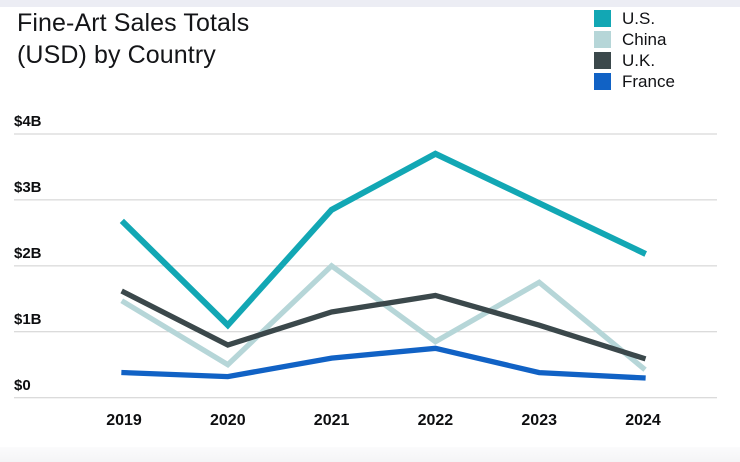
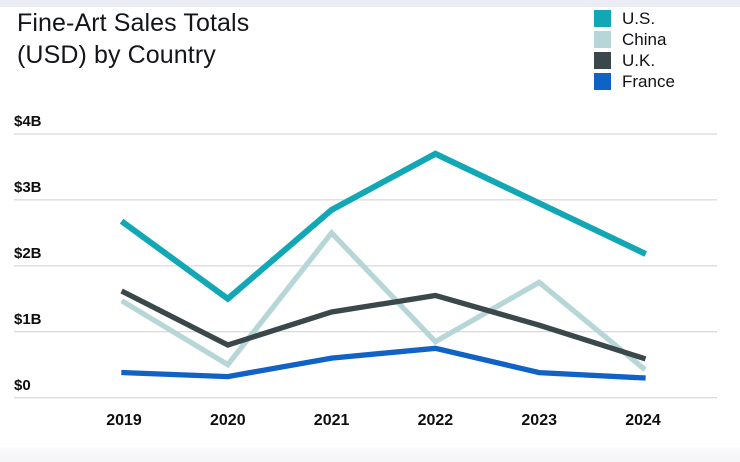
U.S./2020: $1.1B -> $1.5B
China/2021: $2.0B -> $2.5B
